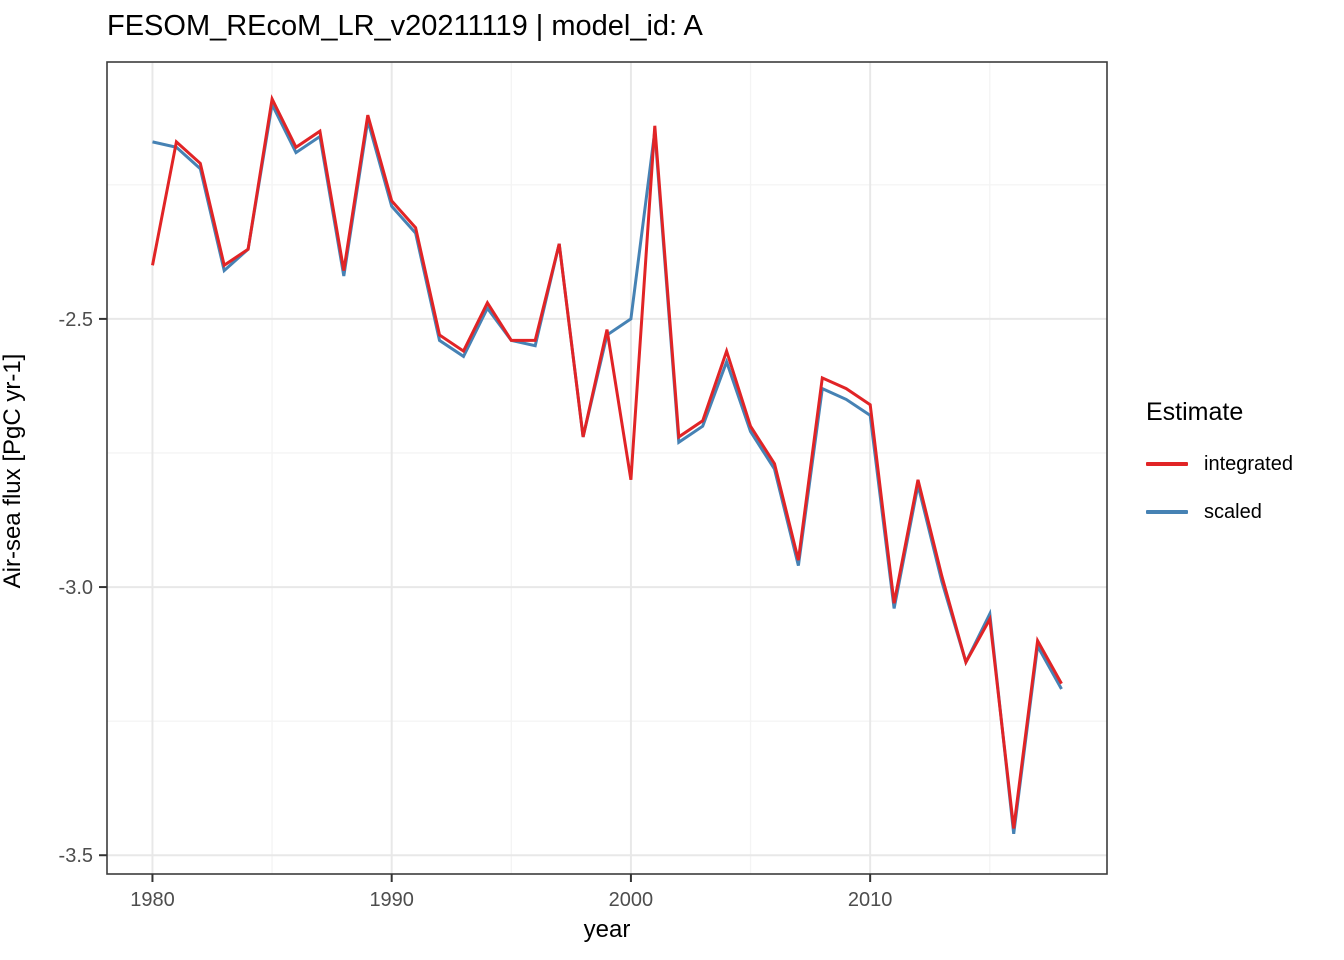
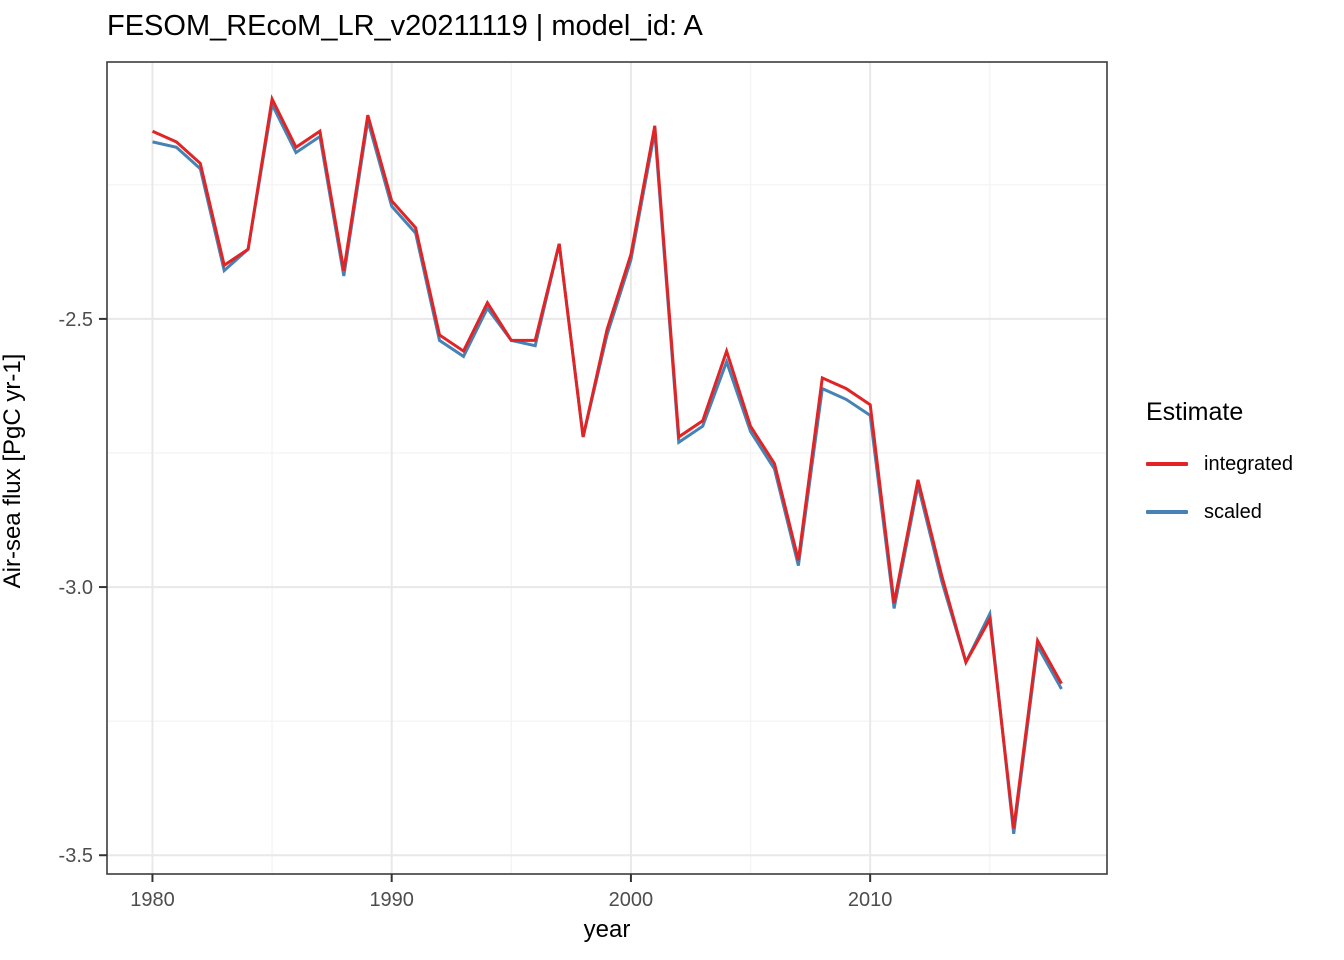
integrated/1980: -2.40 -> -2.15
integrated/2000: -2.80 -> -2.38
scaled/2000: -2.50 -> -2.39
